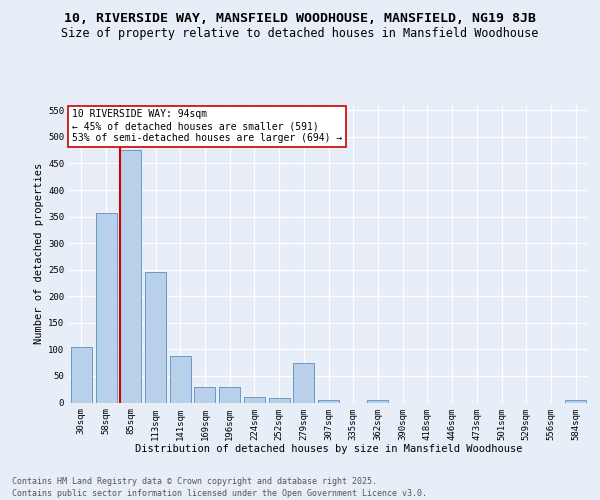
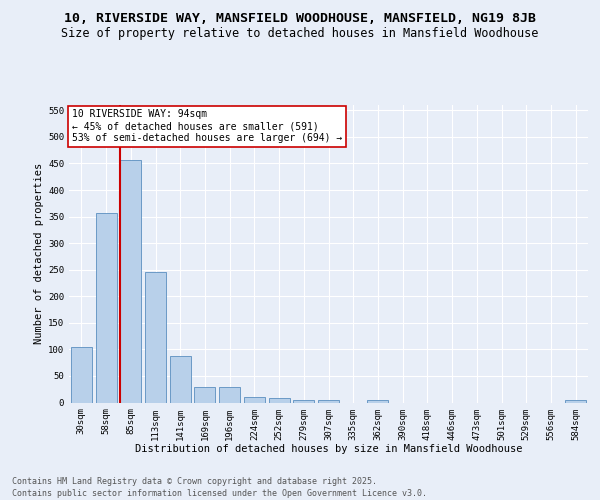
85sqm: 476 -> 457
279sqm: 74 -> 5
